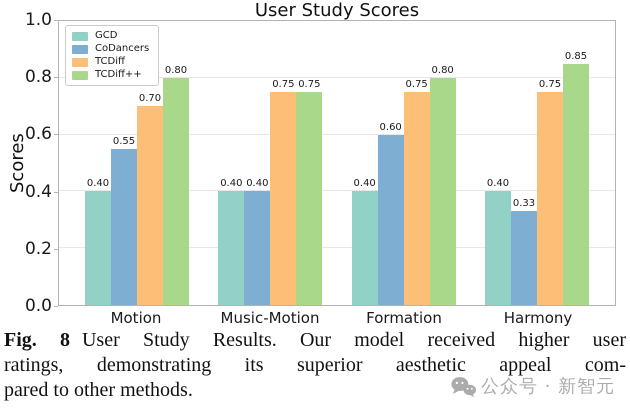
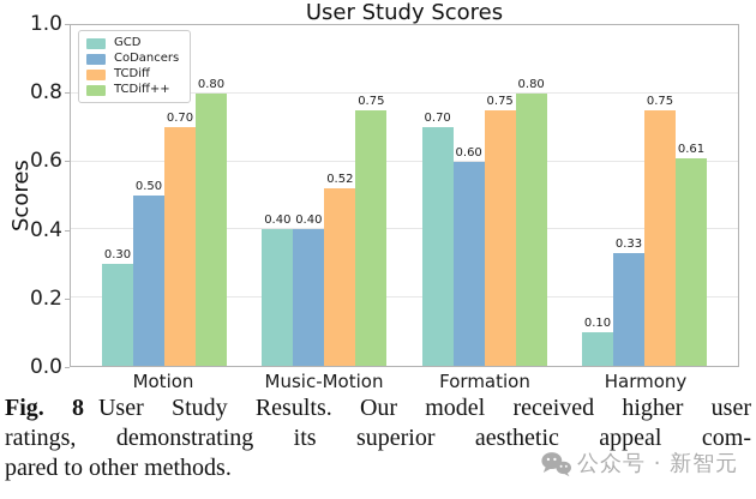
GCD/Motion: 0.40 -> 0.30
CoDancers/Motion: 0.55 -> 0.50
TCDiff/Music-Motion: 0.75 -> 0.52
GCD/Formation: 0.40 -> 0.70
GCD/Harmony: 0.40 -> 0.10
TCDiff++/Harmony: 0.85 -> 0.61
